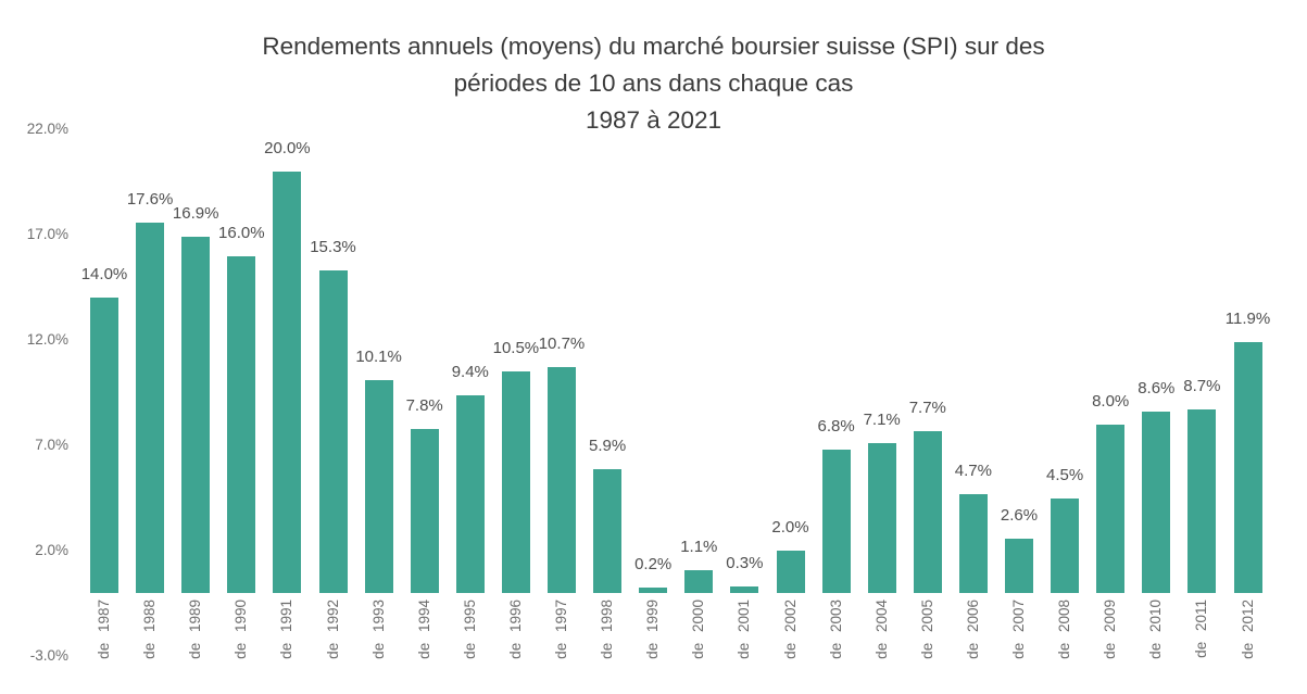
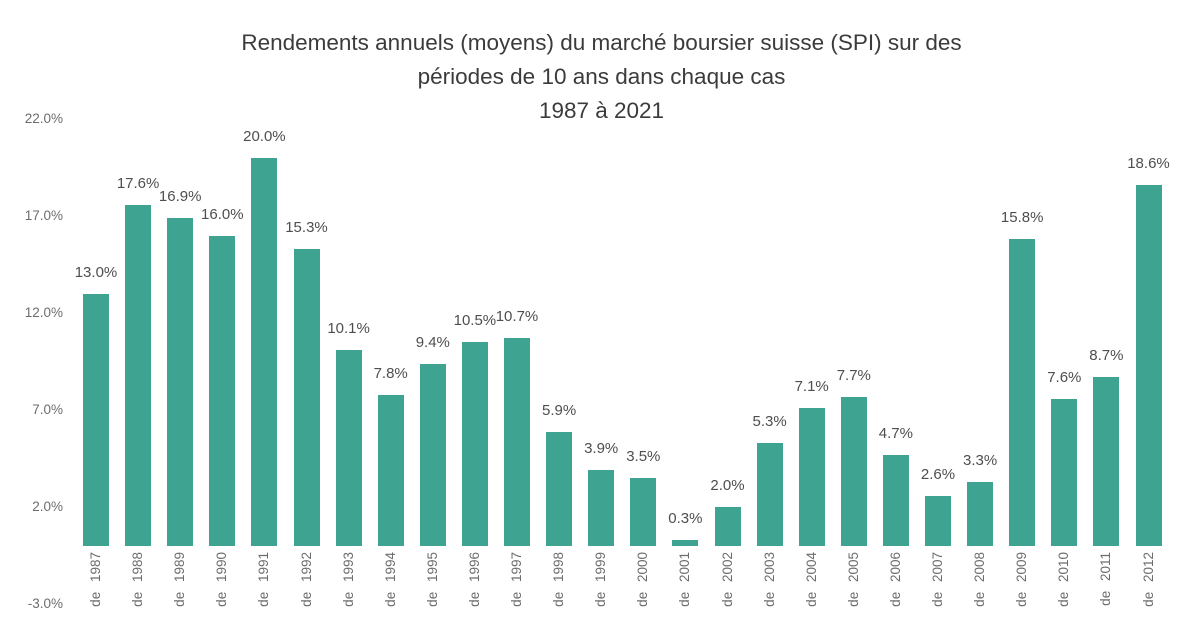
de 1987: 14.0% -> 13.0%
de 1999: 0.2% -> 3.9%
de 2000: 1.1% -> 3.5%
de 2003: 6.8% -> 5.3%
de 2008: 4.5% -> 3.3%
de 2009: 8.0% -> 15.8%
de 2010: 8.6% -> 7.6%
de 2012: 11.9% -> 18.6%
